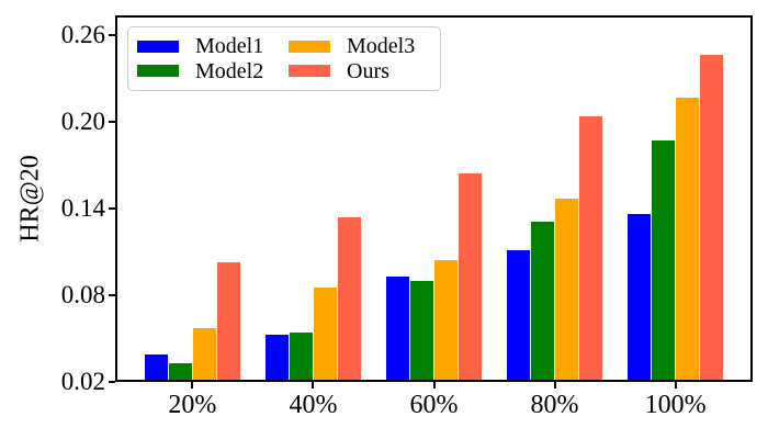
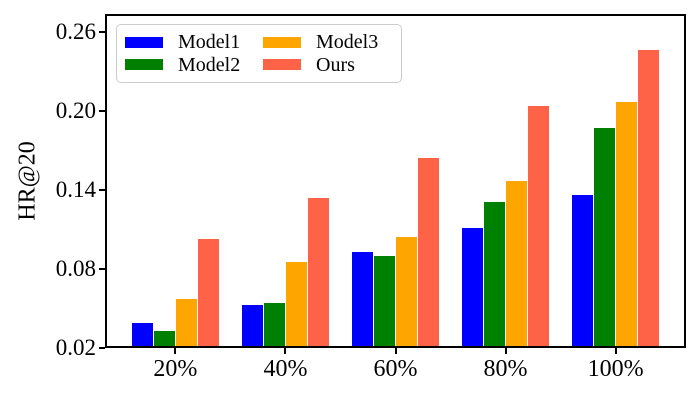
Model3/100%: 0.217 -> 0.207
